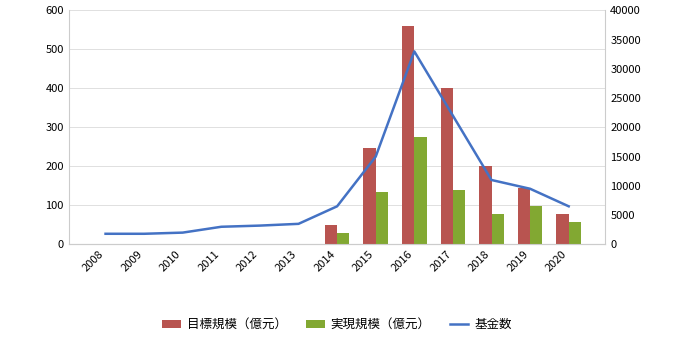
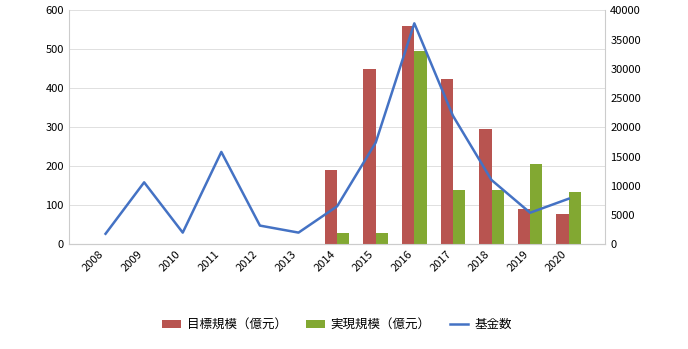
基金数/2009: 1800 -> 10600
基金数/2011: 3000 -> 15800
基金数/2013: 3500 -> 2000
目標規模（億元）/2014: 50 -> 190
目標規模（億元）/2015: 248 -> 450
基金数/2015: 15000 -> 17400
実現規模（億元）/2015: 133 -> 30
基金数/2016: 33000 -> 37800
実現規模（億元）/2016: 275 -> 495
目標規模（億元）/2017: 400 -> 425
目標規模（億元）/2018: 200 -> 295
実現規模（億元）/2018: 78 -> 140
目標規模（億元）/2019: 145 -> 90
基金数/2019: 9500 -> 5400
実現規模（億元）/2019: 97 -> 205
基金数/2020: 6500 -> 7800
実現規模（億元）/2020: 58 -> 135
